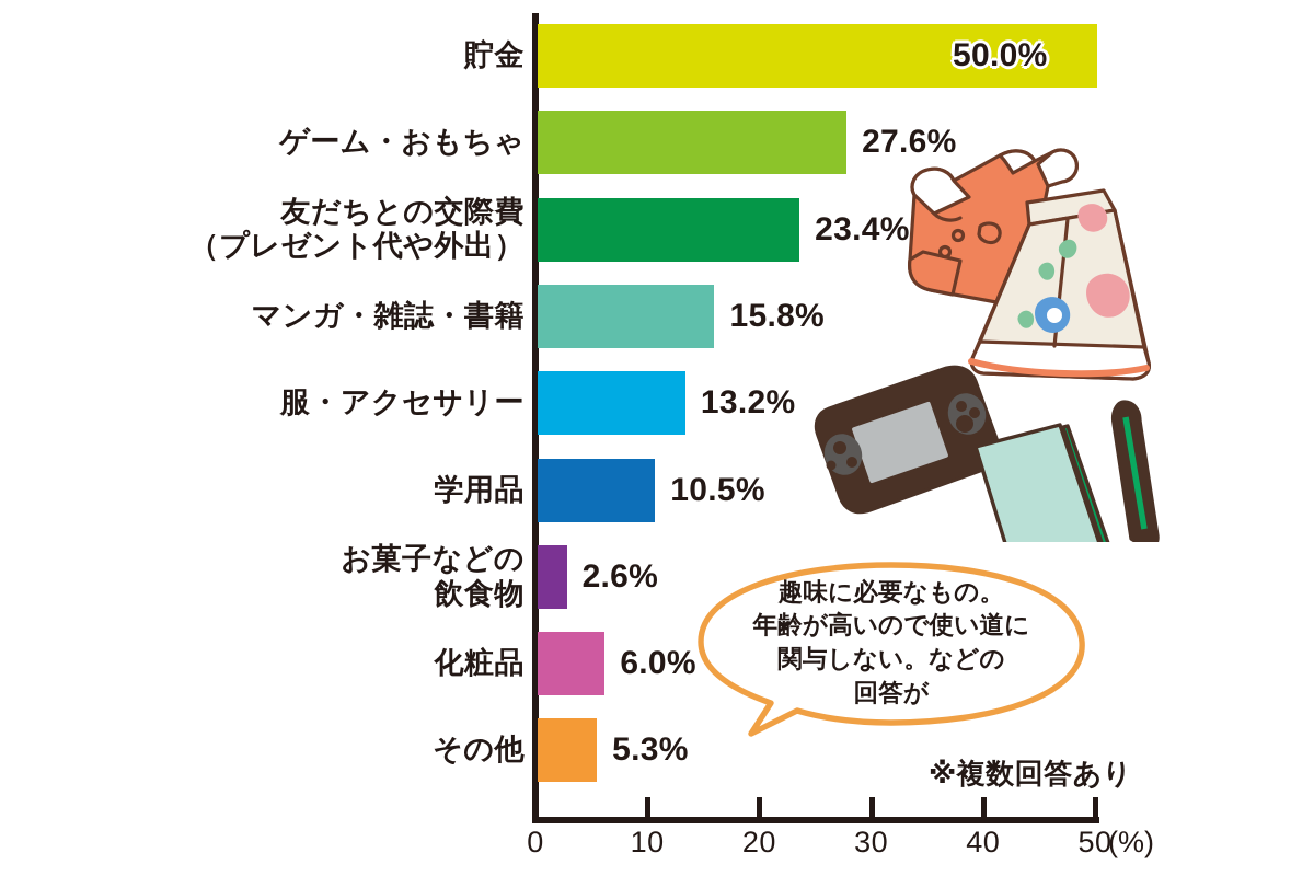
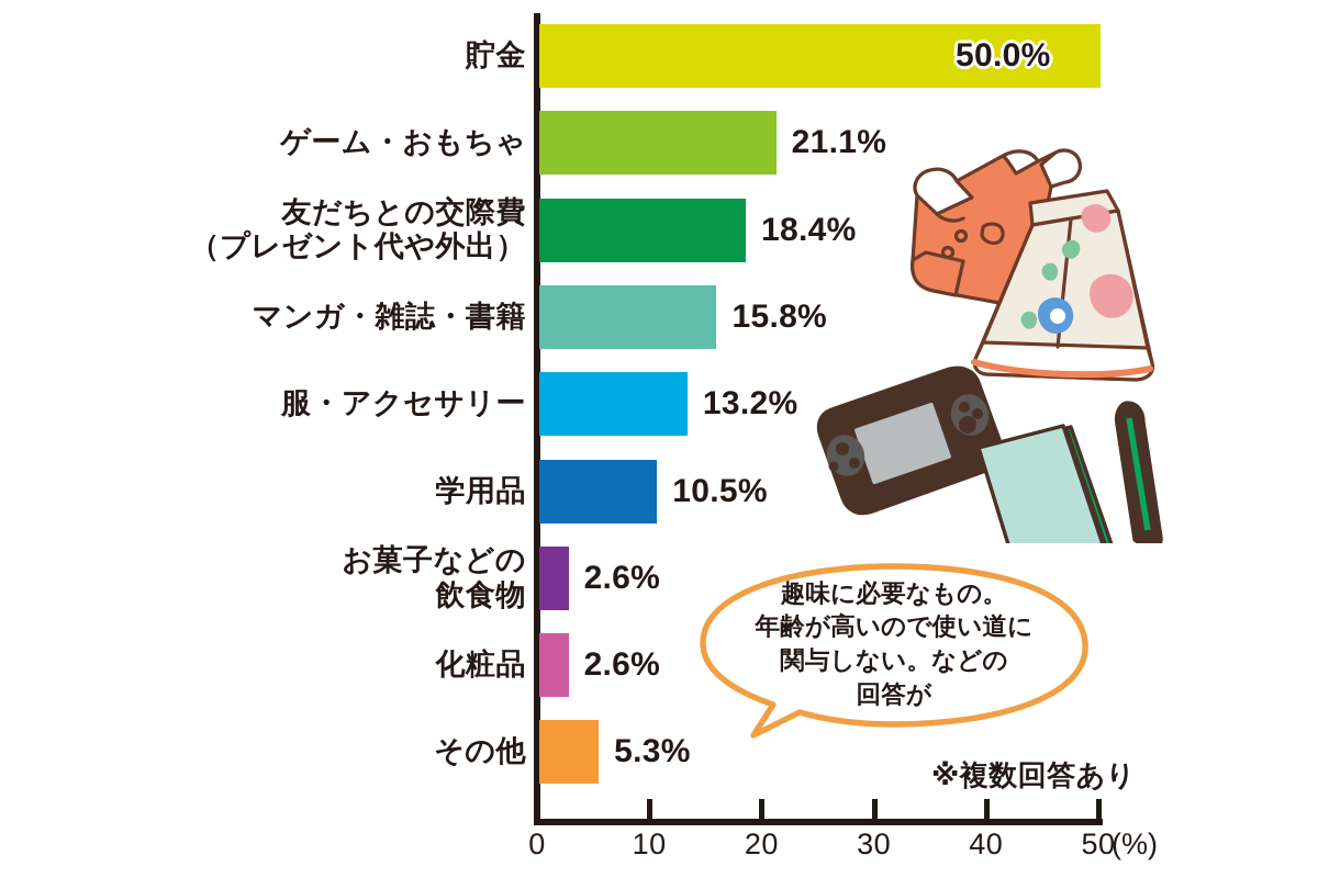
ゲーム・おもちゃ: 27.6% -> 21.1%
友だちとの交際費 （プレゼント代や外出）: 23.4% -> 18.4%
化粧品: 6.0% -> 2.6%
